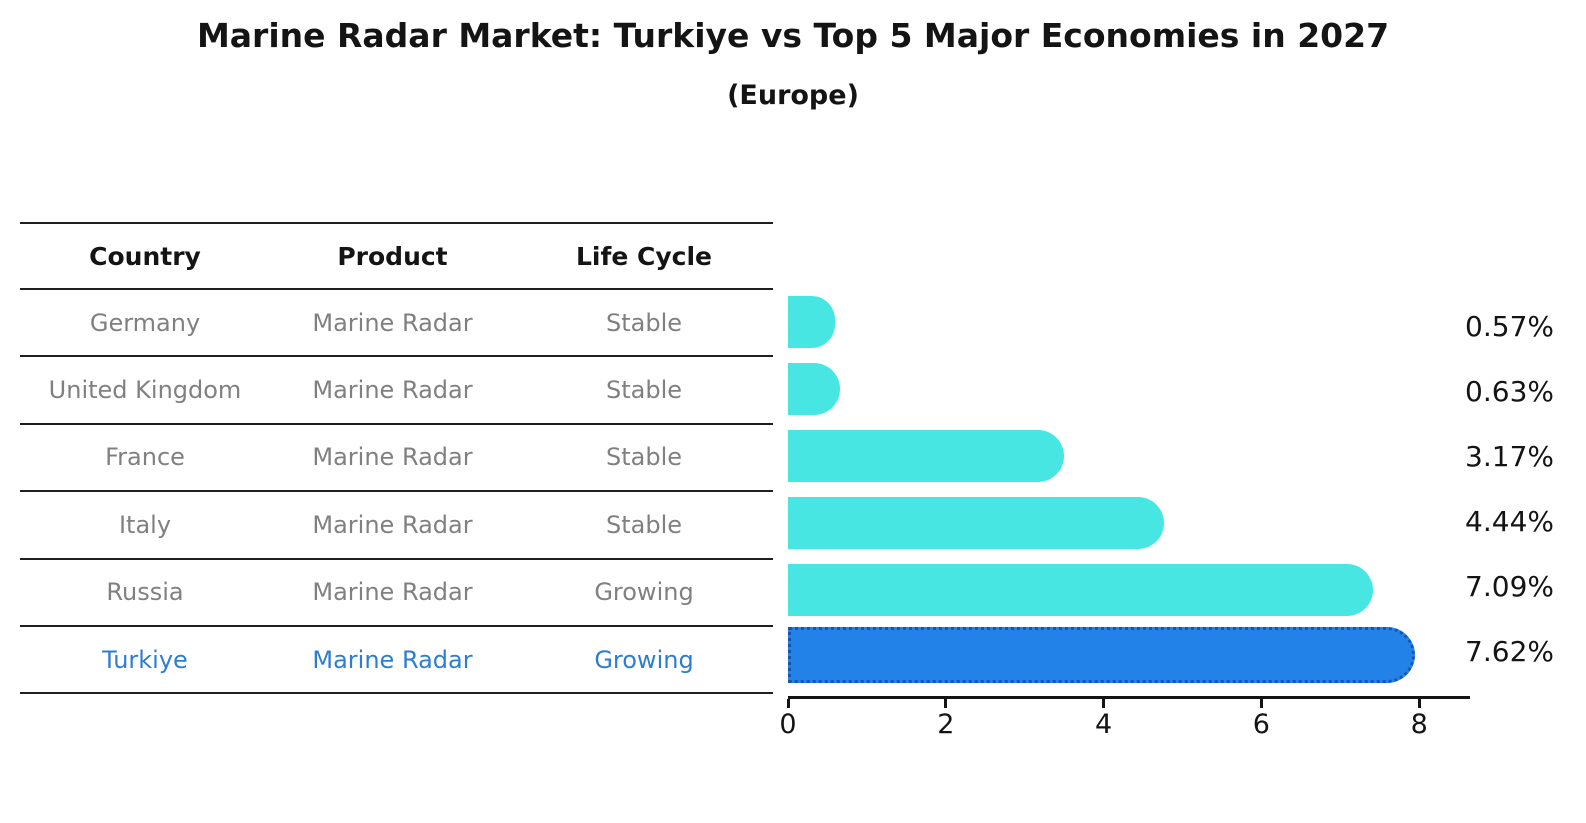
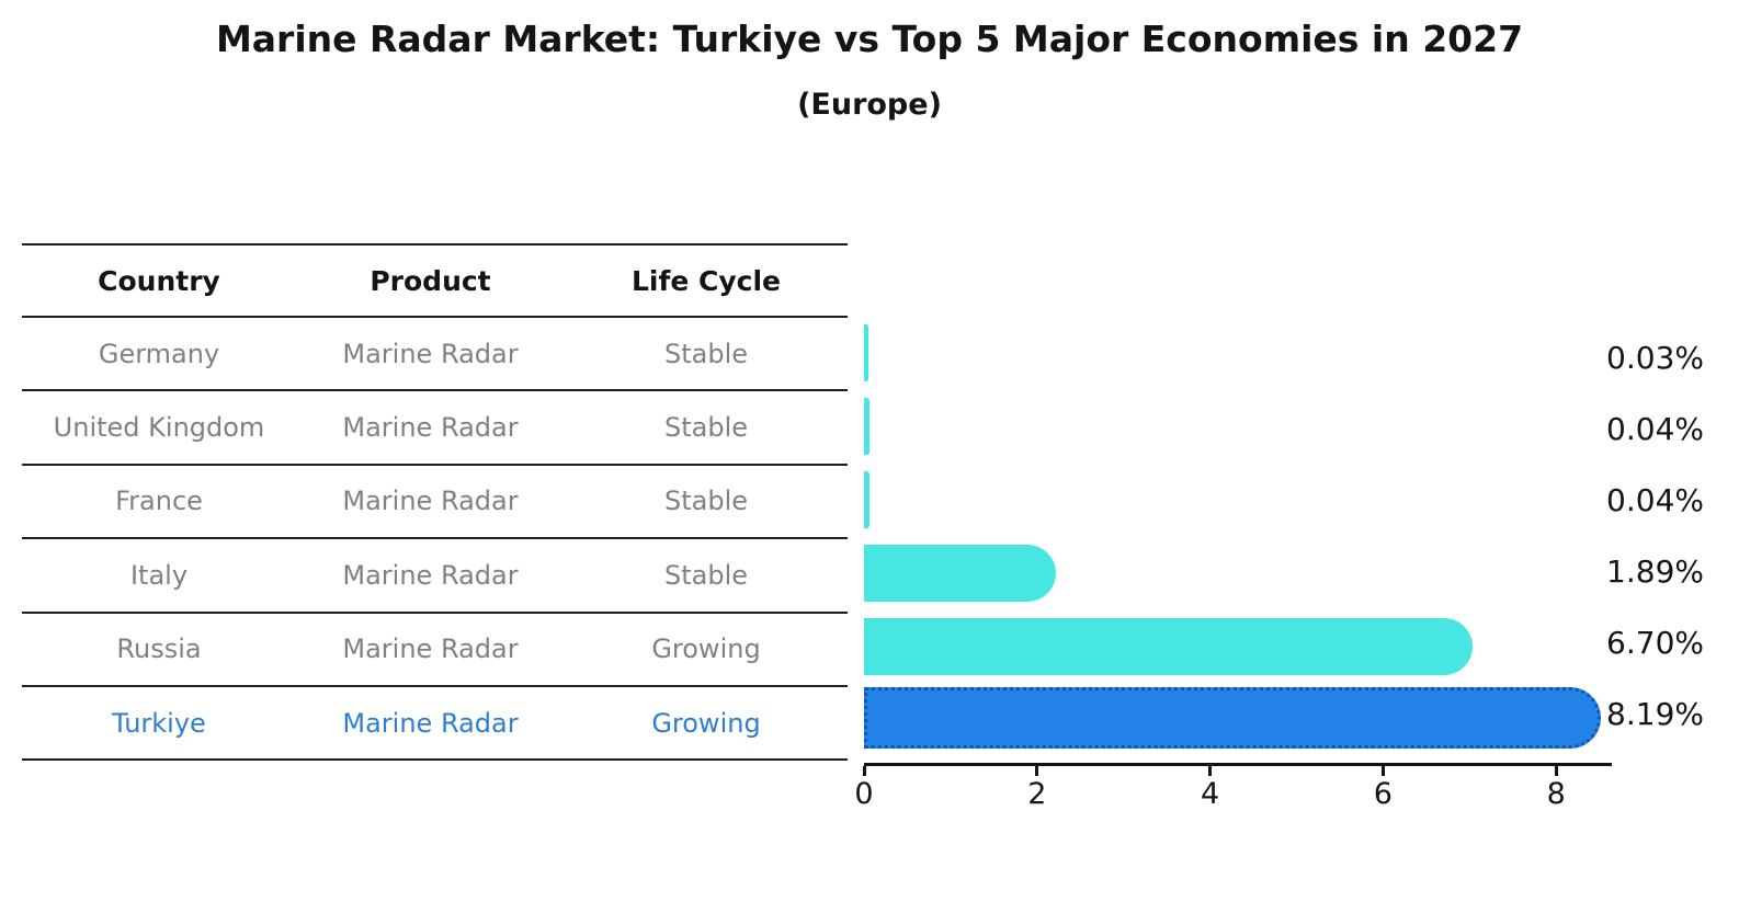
Germany: 0.57% -> 0.03%
United Kingdom: 0.63% -> 0.04%
France: 3.17% -> 0.04%
Italy: 4.44% -> 1.89%
Russia: 7.09% -> 6.70%
Turkiye: 7.62% -> 8.19%
